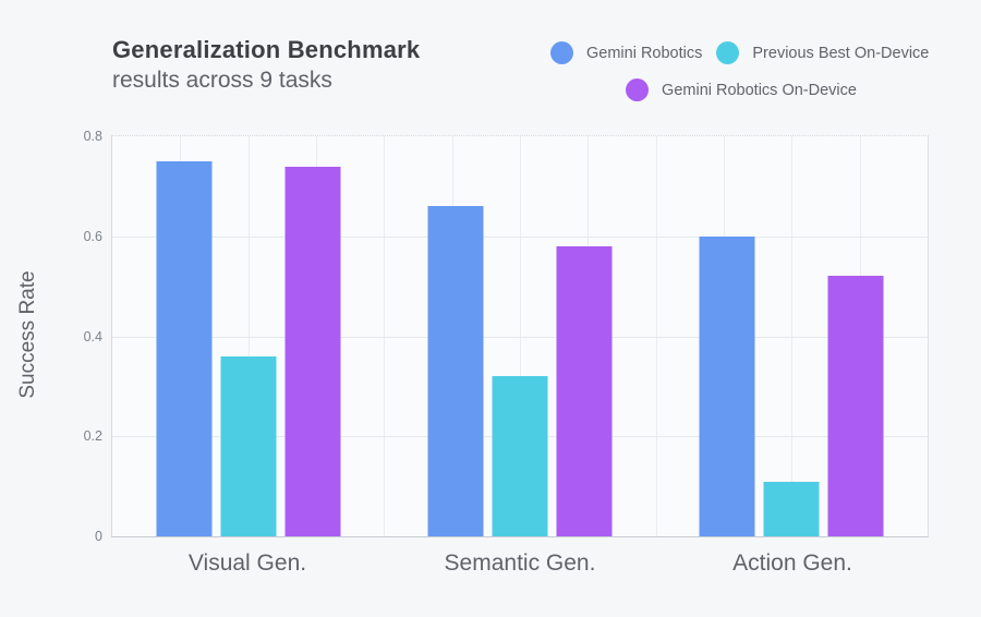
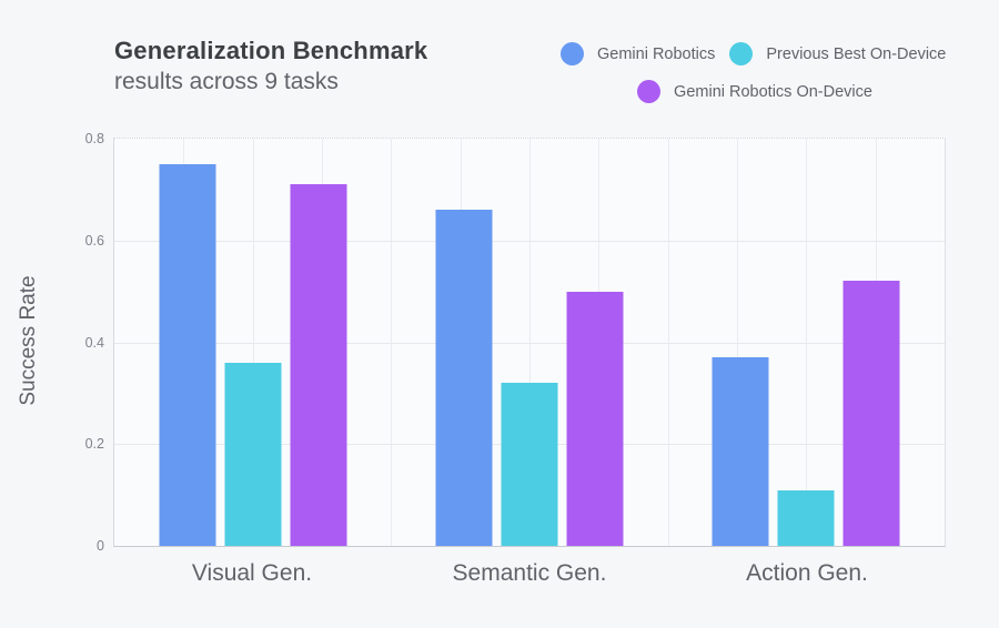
Gemini Robotics On-Device/Visual Gen.: 0.74 -> 0.71
Gemini Robotics On-Device/Semantic Gen.: 0.58 -> 0.50
Gemini Robotics/Action Gen.: 0.60 -> 0.37
